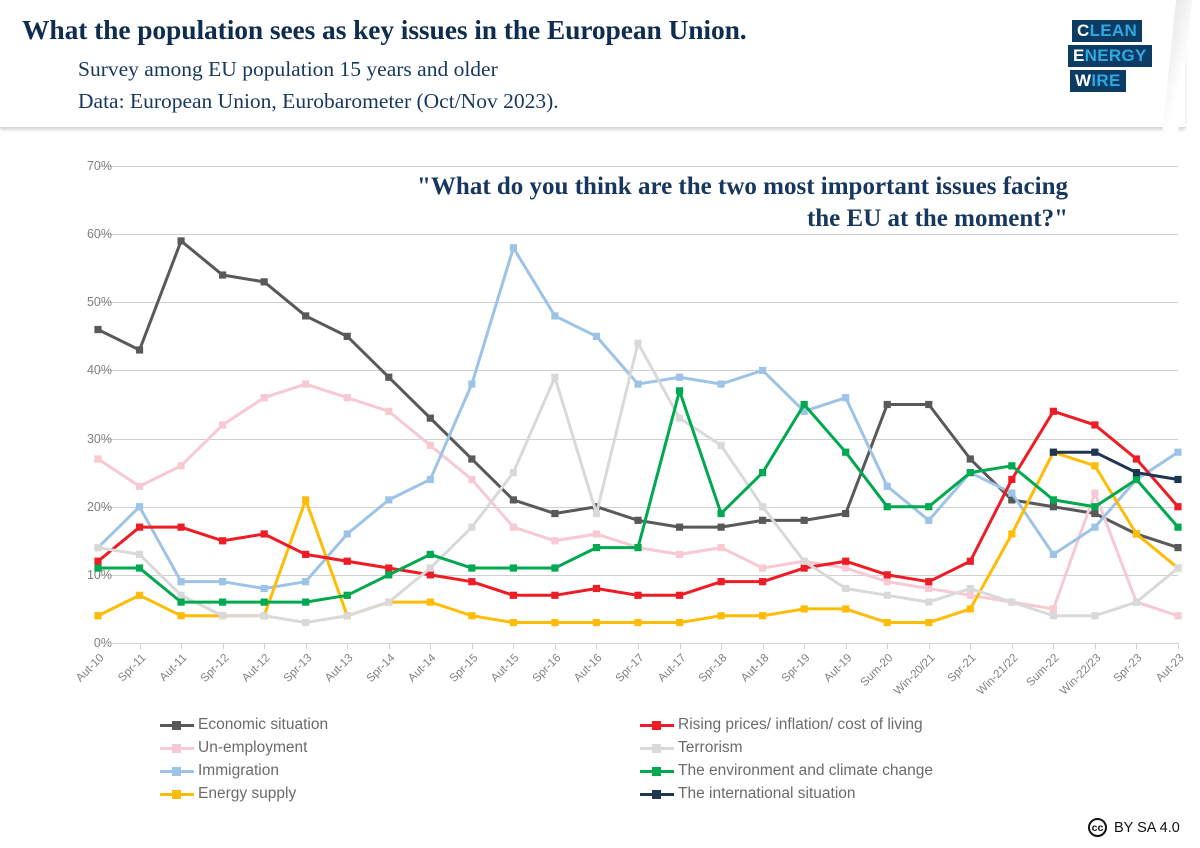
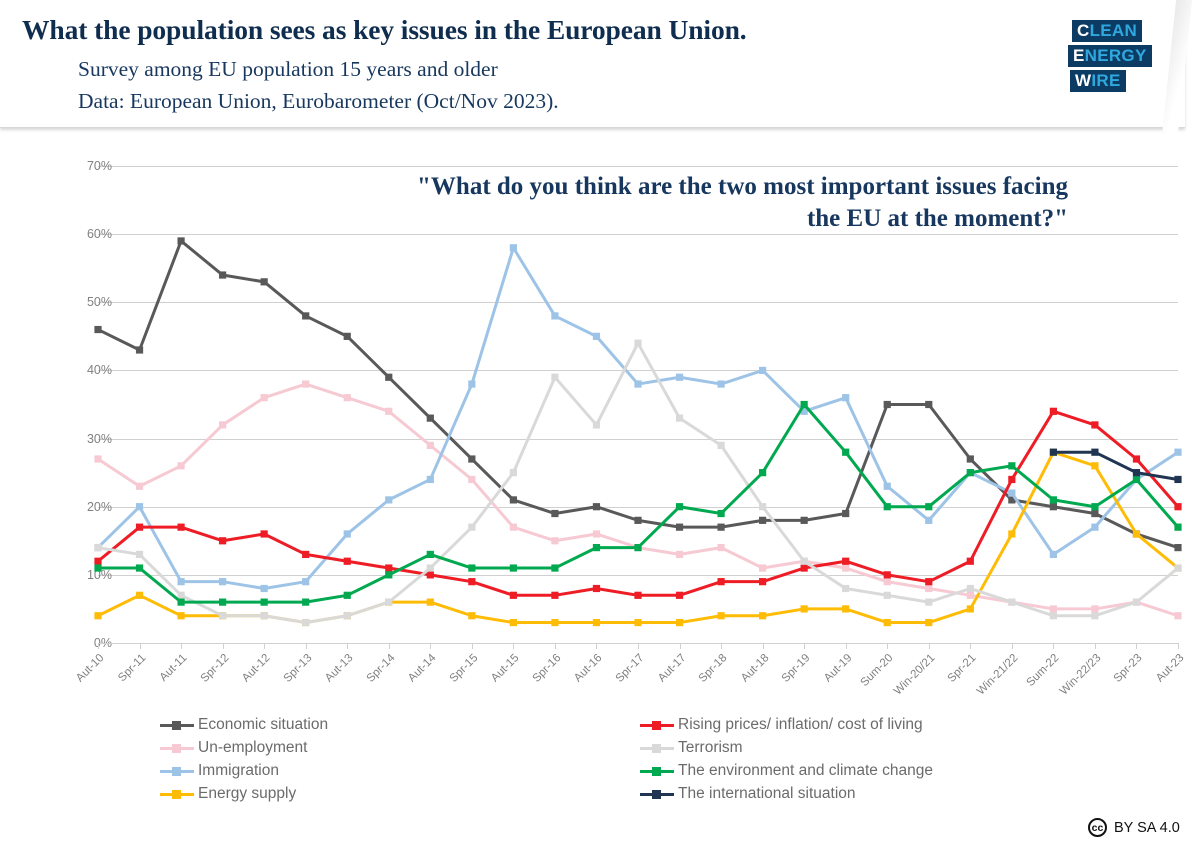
Energy supply/Spr-13: 21% -> 3%
Terrorism/Aut-16: 19% -> 32%
The environment and climate change/Aut-17: 37% -> 20%
Un-employment/Win-22/23: 22% -> 5%
